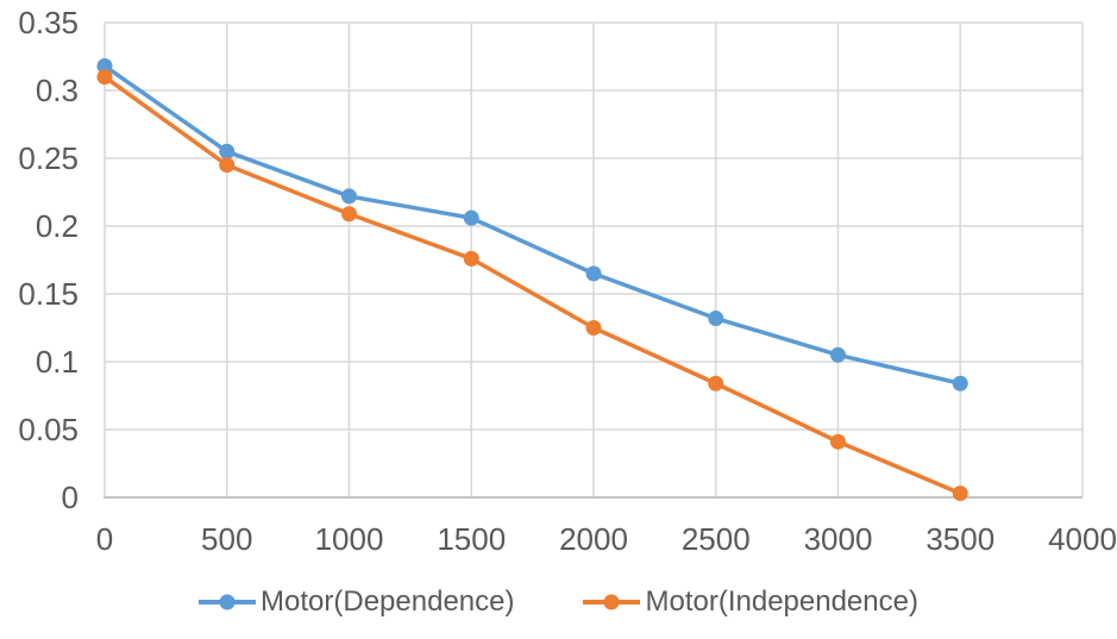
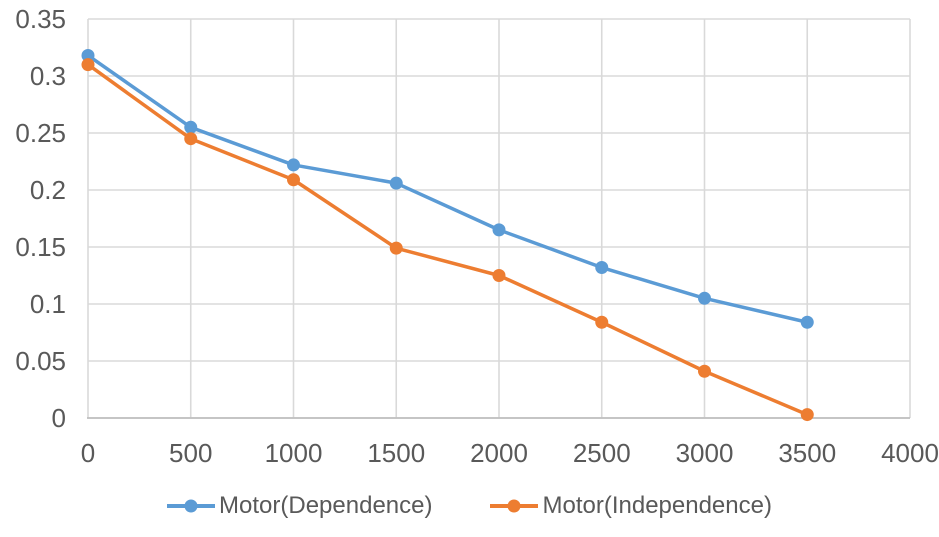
Motor(Independence)/1500: 0.176 -> 0.149
